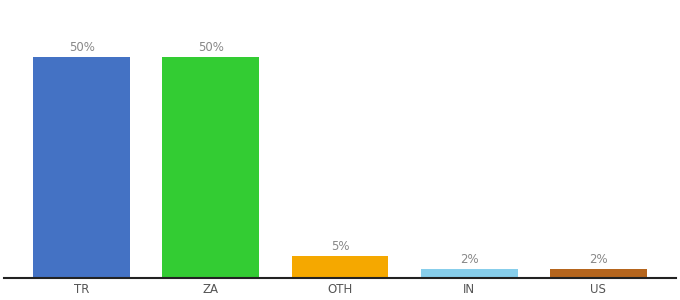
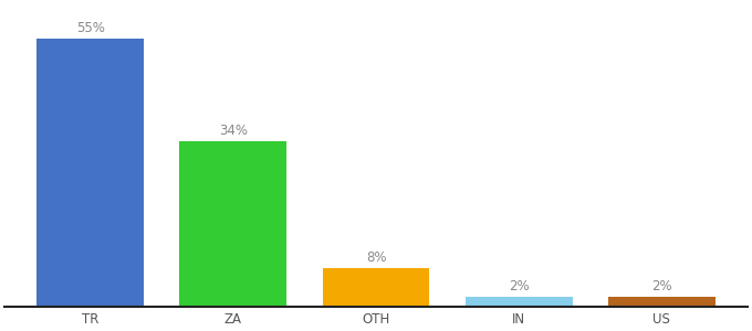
TR: 50% -> 55%
ZA: 50% -> 34%
OTH: 5% -> 8%
